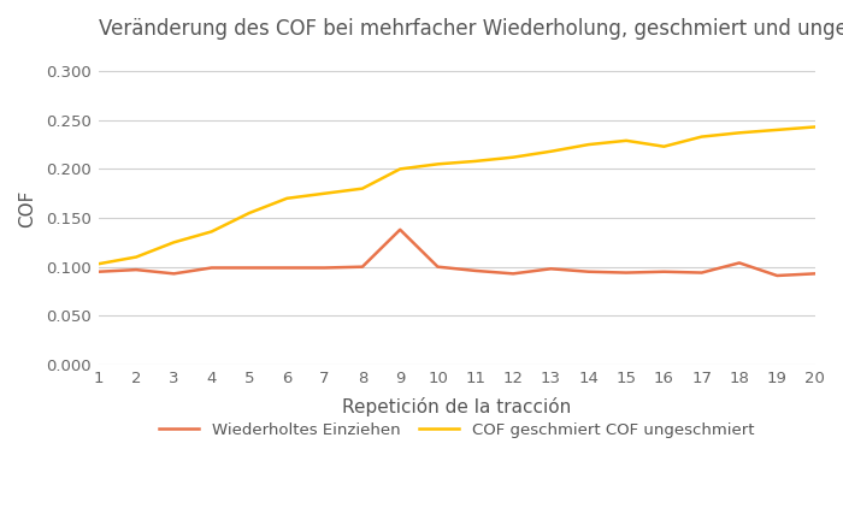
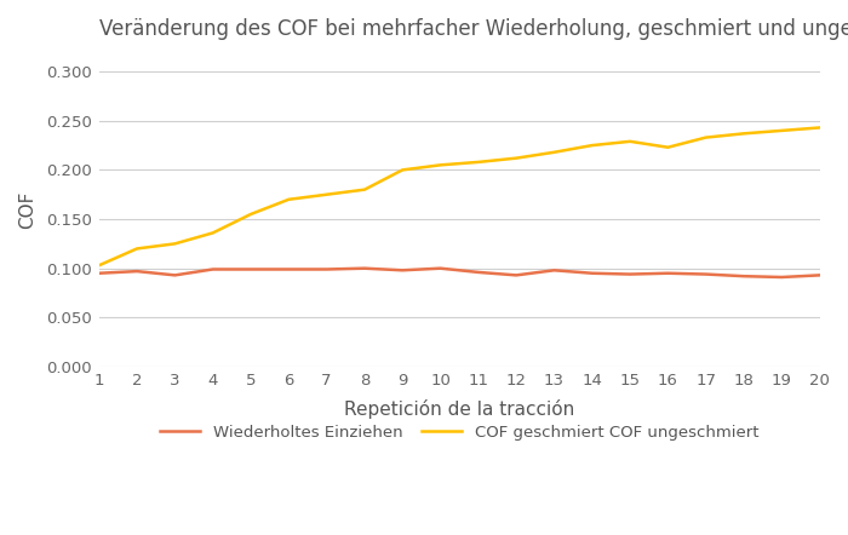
COF geschmiert COF ungeschmiert/2: 0.110 -> 0.120
Wiederholtes Einziehen/9: 0.138 -> 0.098
Wiederholtes Einziehen/18: 0.104 -> 0.092
